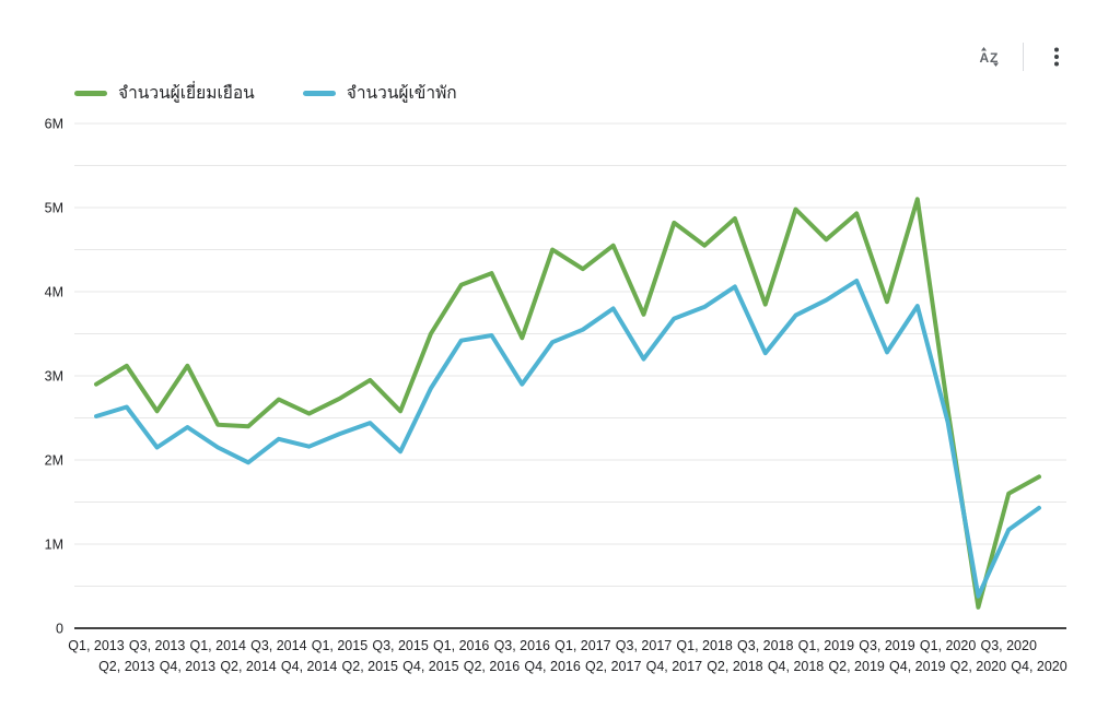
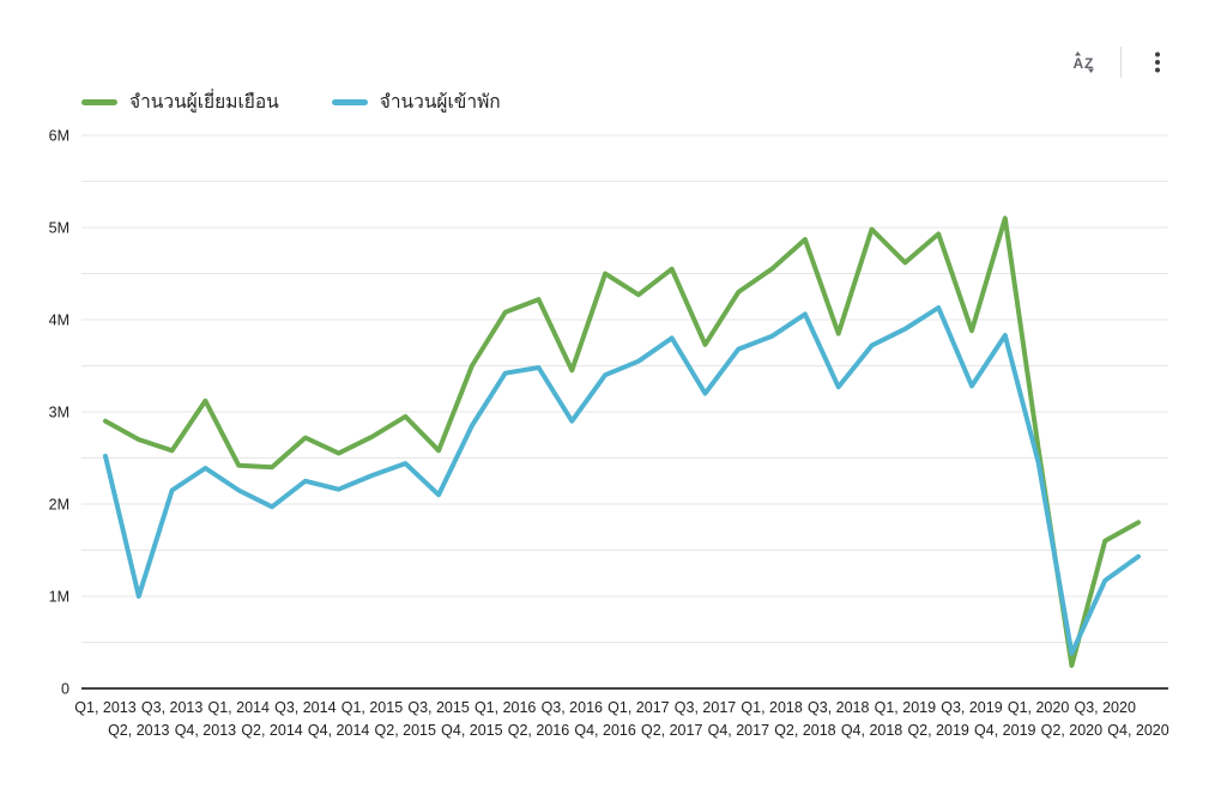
จำนวนผู้เยี่ยมเยือน/Q2, 2013: 3.1M -> 2.7M
จำนวนผู้เข้าพัก/Q2, 2013: 2.6M -> 1.0M
จำนวนผู้เยี่ยมเยือน/Q4, 2017: 4.8M -> 4.3M
